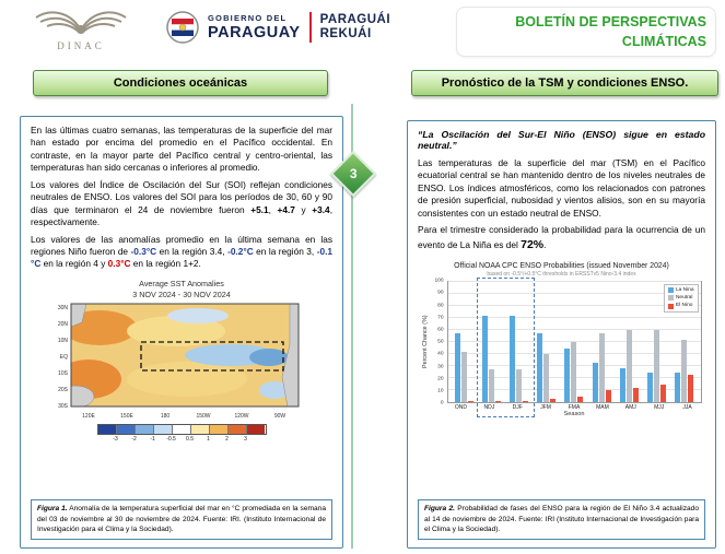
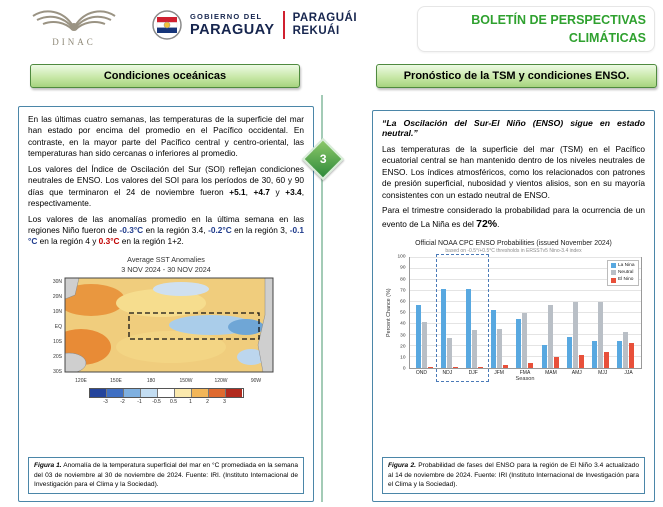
Neutral/DJF: 27 -> 35
La Nina/JFM: 57 -> 53
Neutral/JFM: 40 -> 36
La Nina/MAM: 33 -> 21
Neutral/JJA: 52 -> 33
